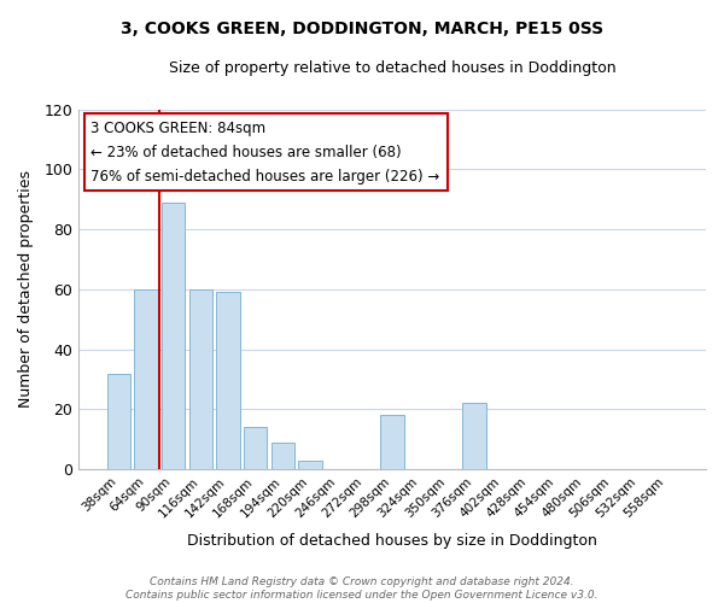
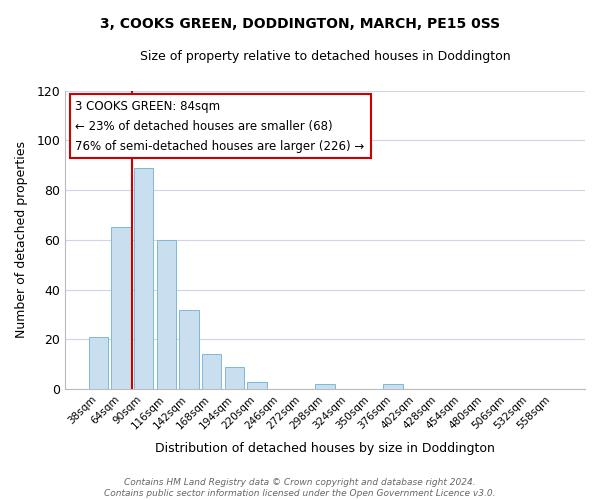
38sqm: 32 -> 21
64sqm: 60 -> 65
142sqm: 59 -> 32
298sqm: 18 -> 2
376sqm: 22 -> 2
